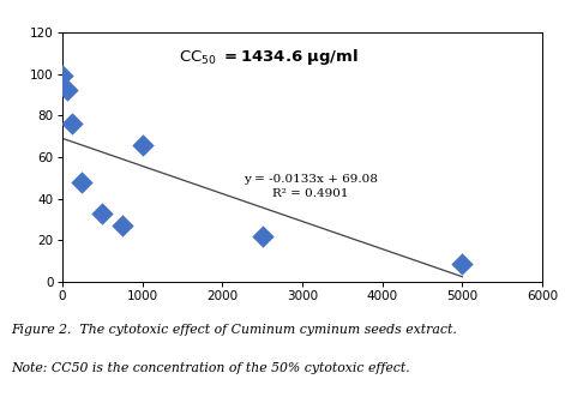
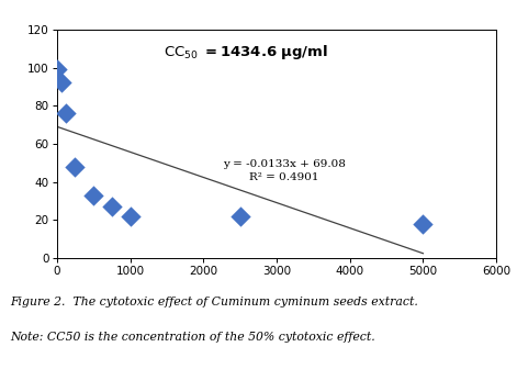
1000: 66 -> 22
5000: 9 -> 18
